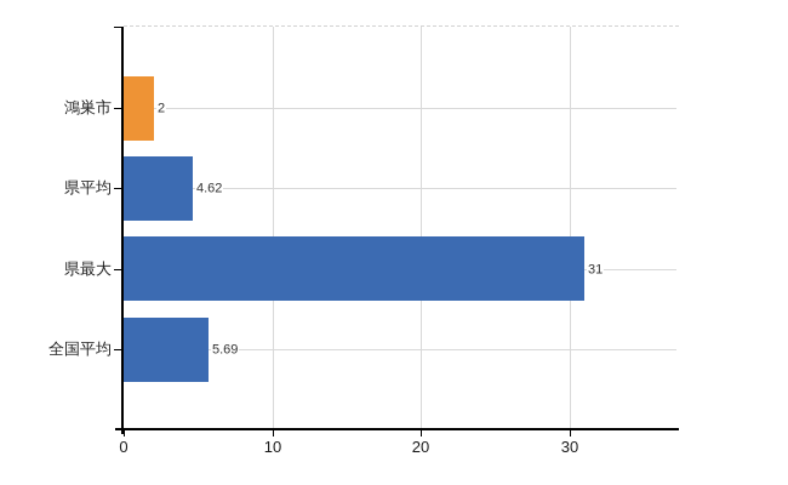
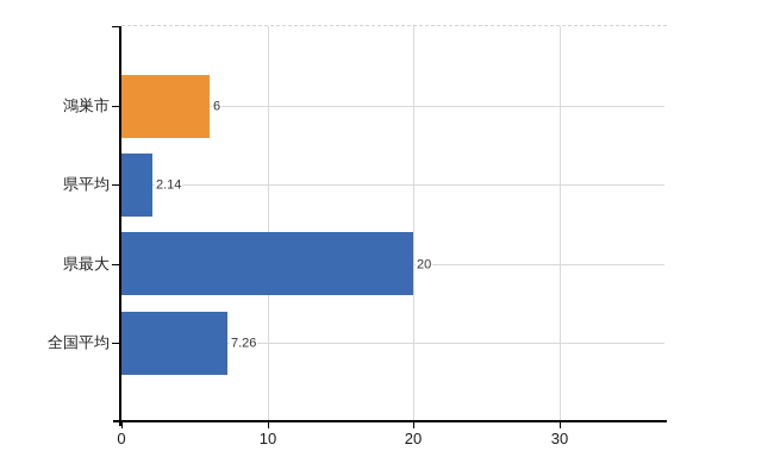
鴻巣市: 2 -> 6
県平均: 4.62 -> 2.14
県最大: 31 -> 20
全国平均: 5.69 -> 7.26
